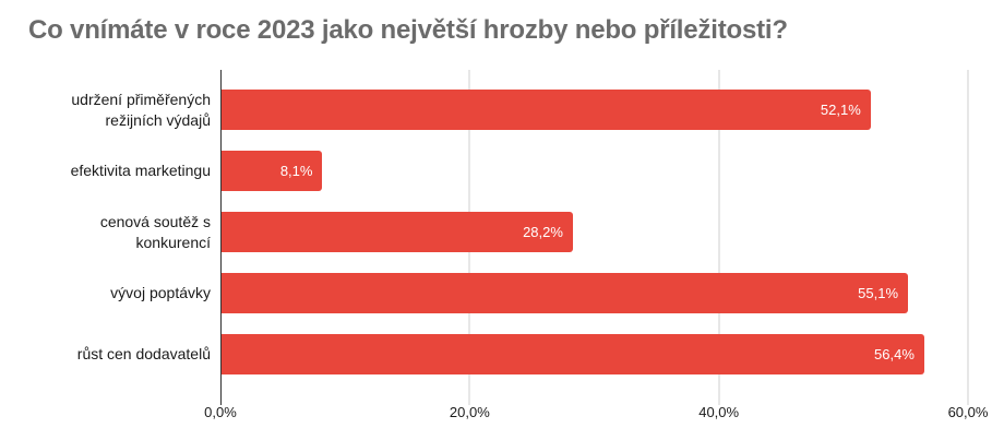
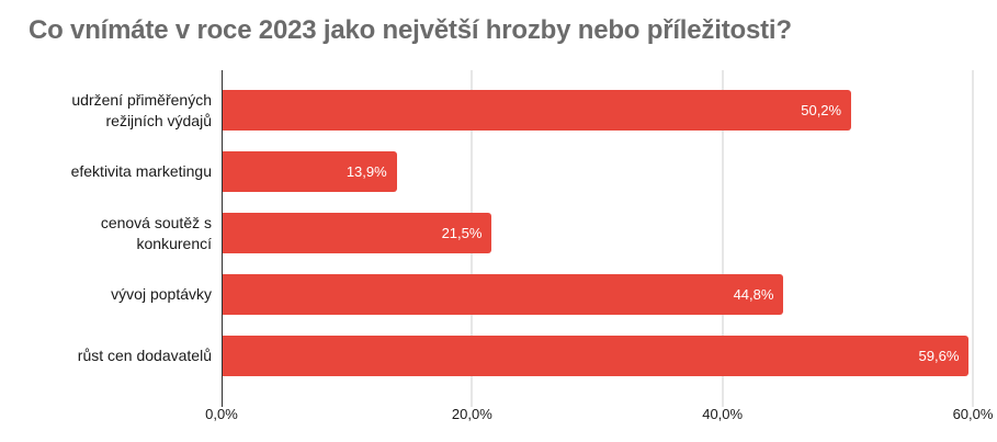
udržení přiměřených režijních výdajů: 52,1% -> 50,2%
efektivita marketingu: 8,1% -> 13,9%
cenová soutěž s konkurencí: 28,2% -> 21,5%
vývoj poptávky: 55,1% -> 44,8%
růst cen dodavatelů: 56,4% -> 59,6%
